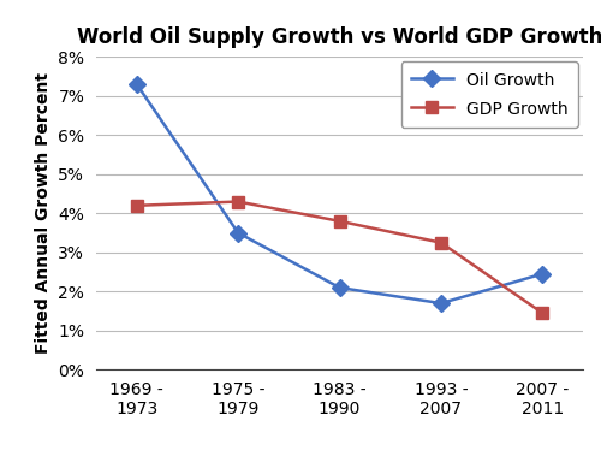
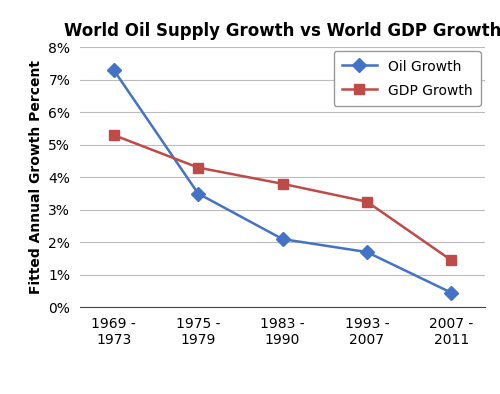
GDP Growth/1969 - 1973: 4.20% -> 5.30%
Oil Growth/2007 - 2011: 2.45% -> 0.45%
